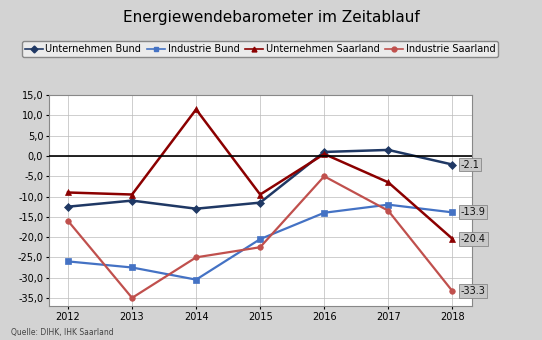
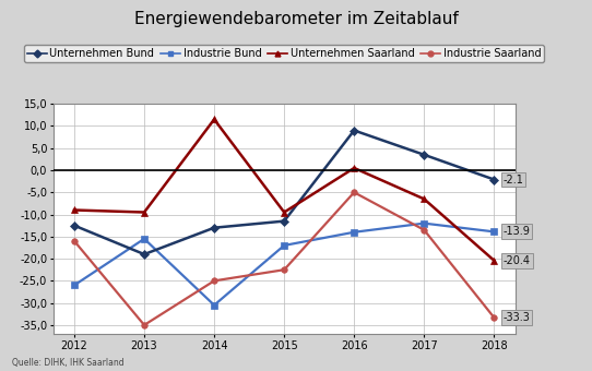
Unternehmen Bund/2013: -11,0 -> -19,0
Industrie Bund/2013: -27,5 -> -15,5
Industrie Bund/2015: -20,5 -> -17,0
Unternehmen Bund/2016: 1,0 -> 9,0
Unternehmen Bund/2017: 1,5 -> 3,5
